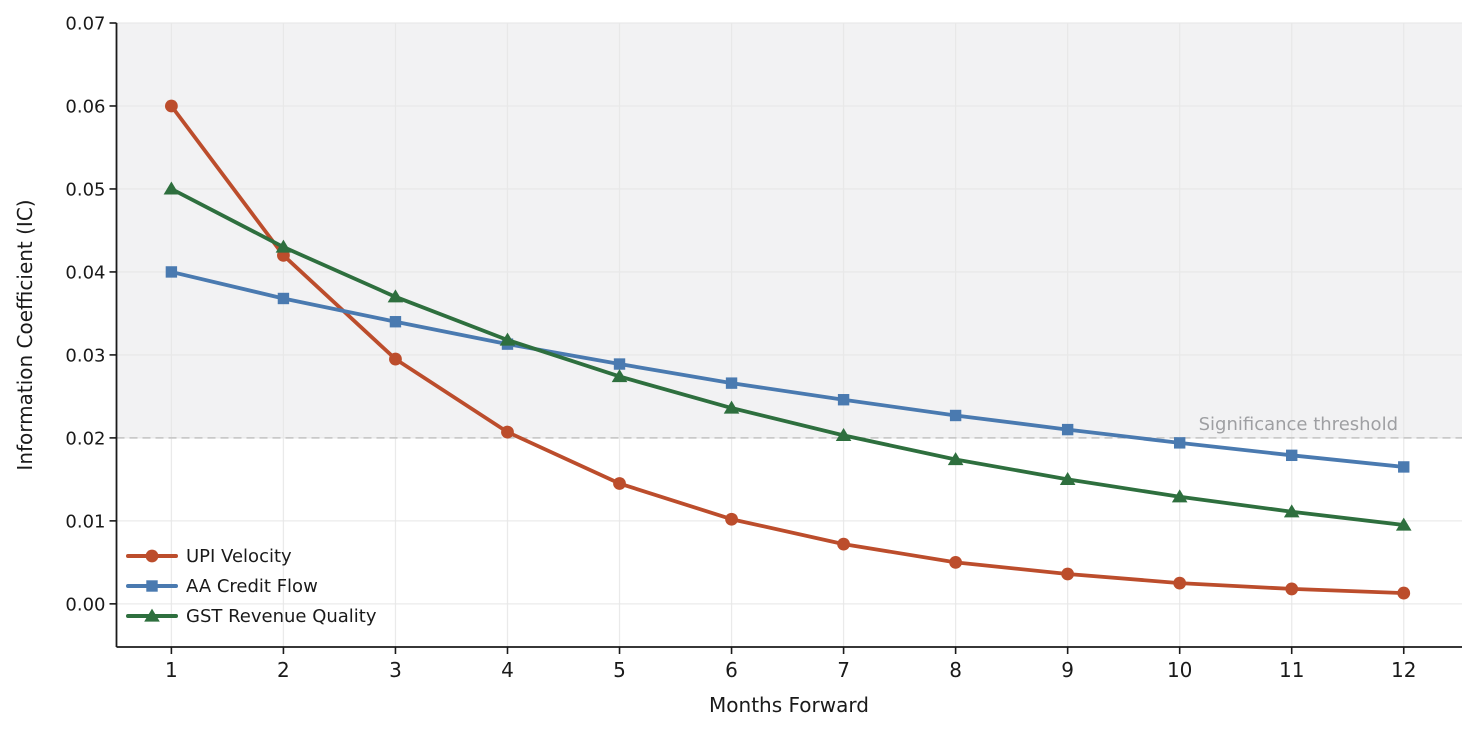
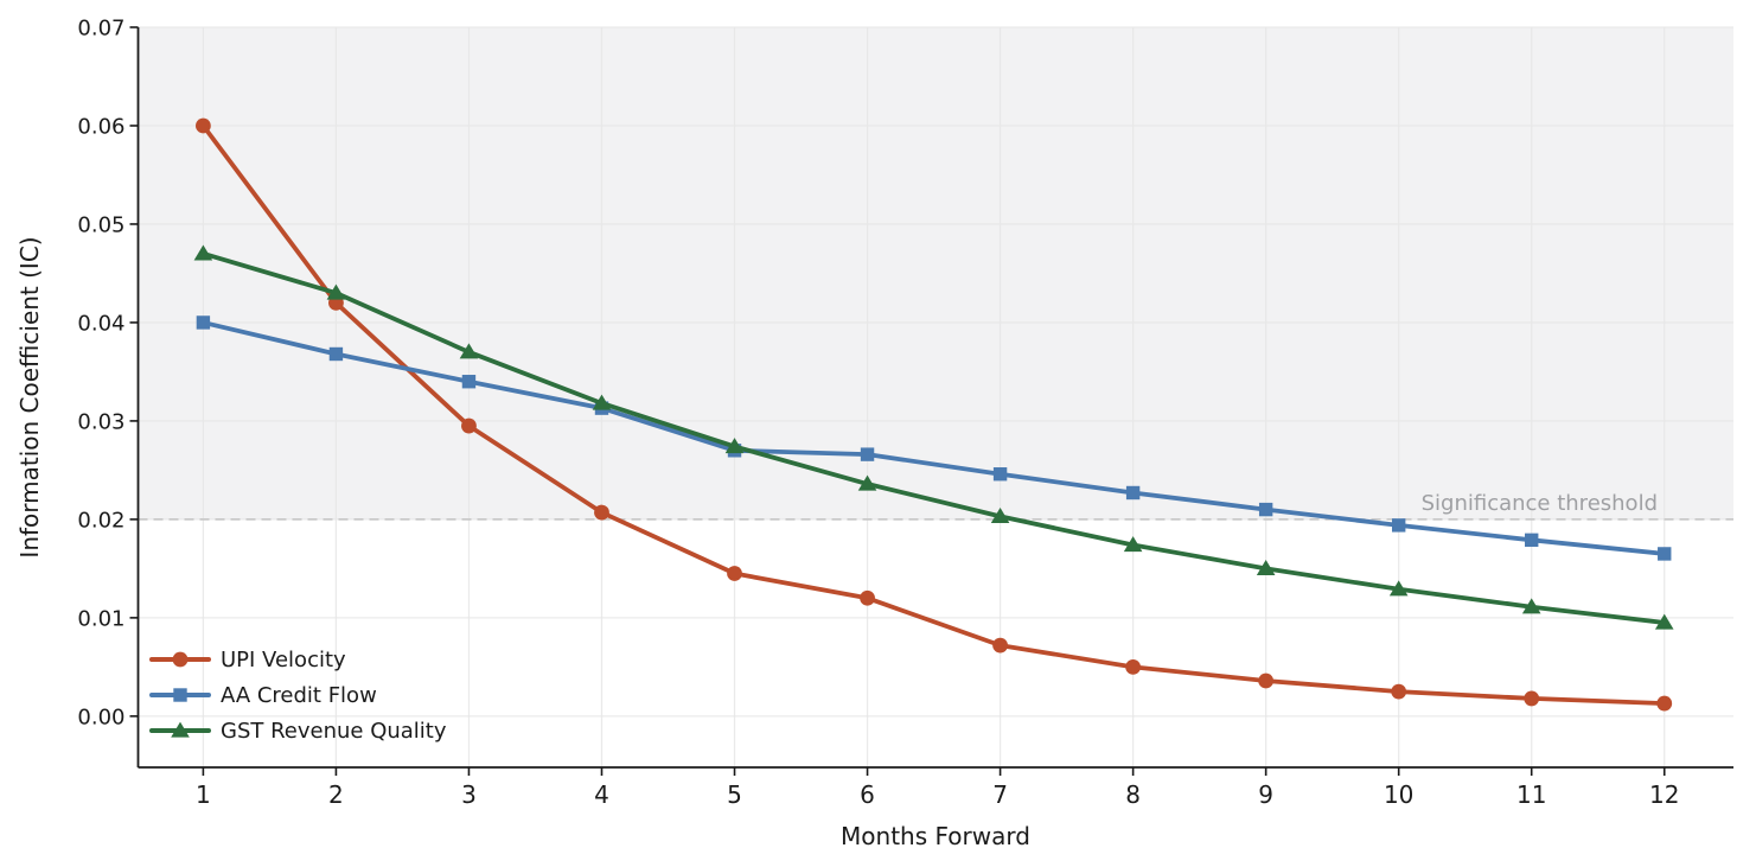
GST Revenue Quality/1: 0.050 -> 0.047
AA Credit Flow/5: 0.029 -> 0.027
UPI Velocity/6: 0.010 -> 0.012
